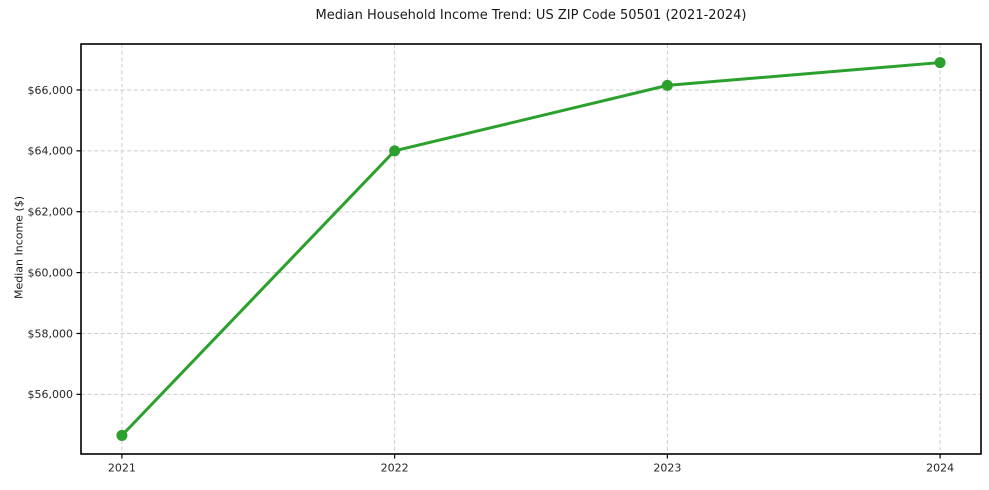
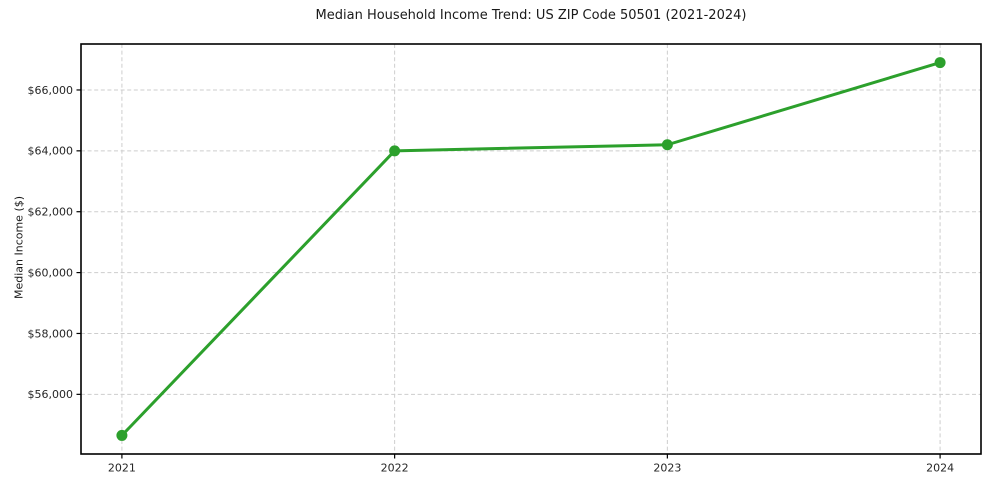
2023: $66200 -> $64200
